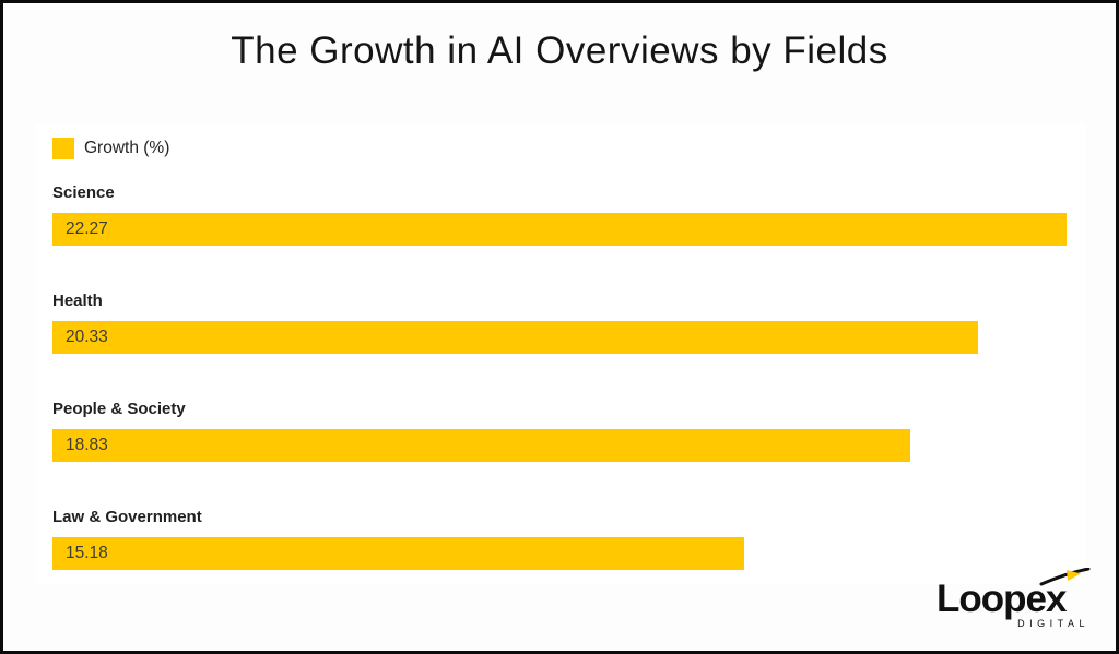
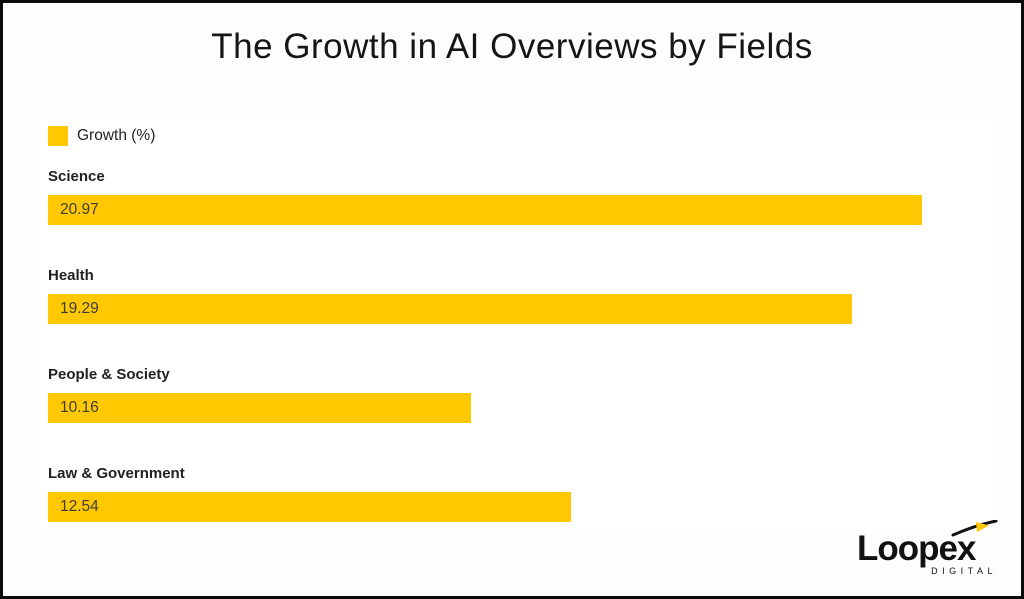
Science: 22.27 -> 20.97
Health: 20.33 -> 19.29
People & Society: 18.83 -> 10.16
Law & Government: 15.18 -> 12.54
